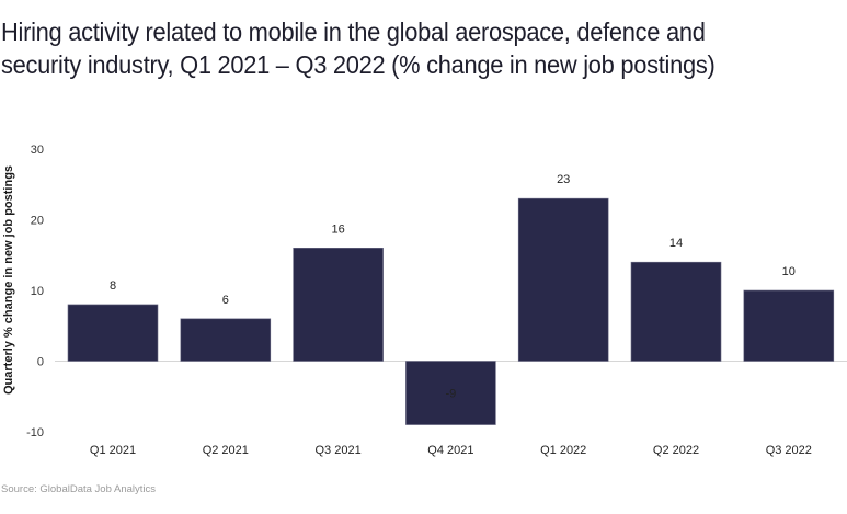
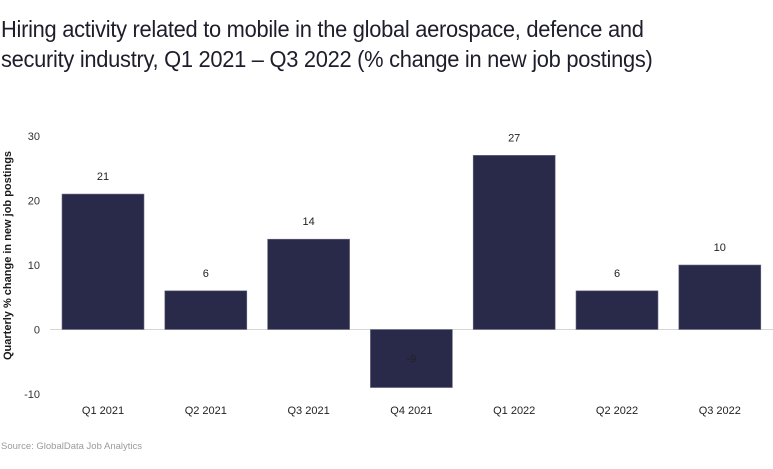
Q1 2021: 8 -> 21
Q3 2021: 16 -> 14
Q1 2022: 23 -> 27
Q2 2022: 14 -> 6
